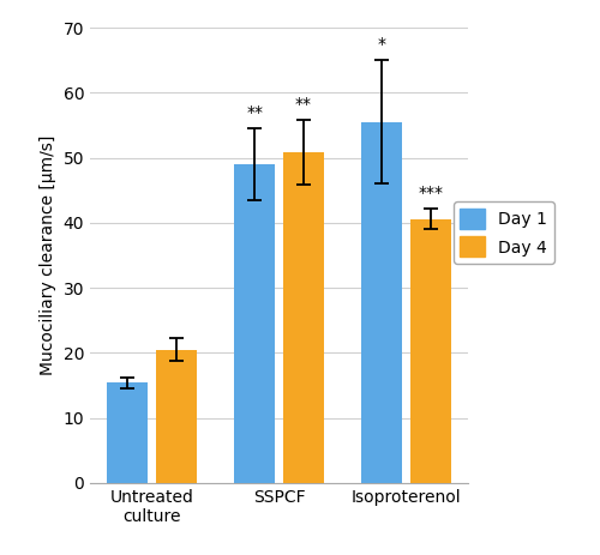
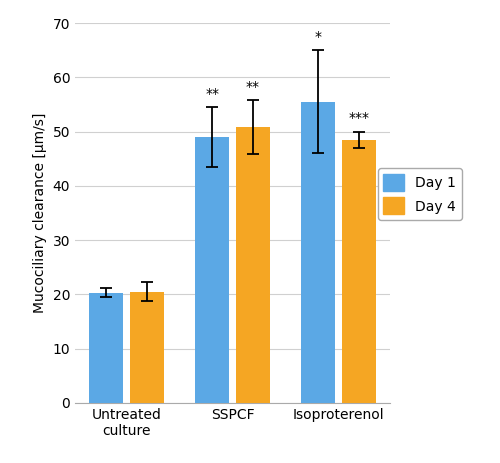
Day 1/Untreated culture: 15.4 -> 20.3
Day 4/Isoproterenol: 40.6 -> 48.5
